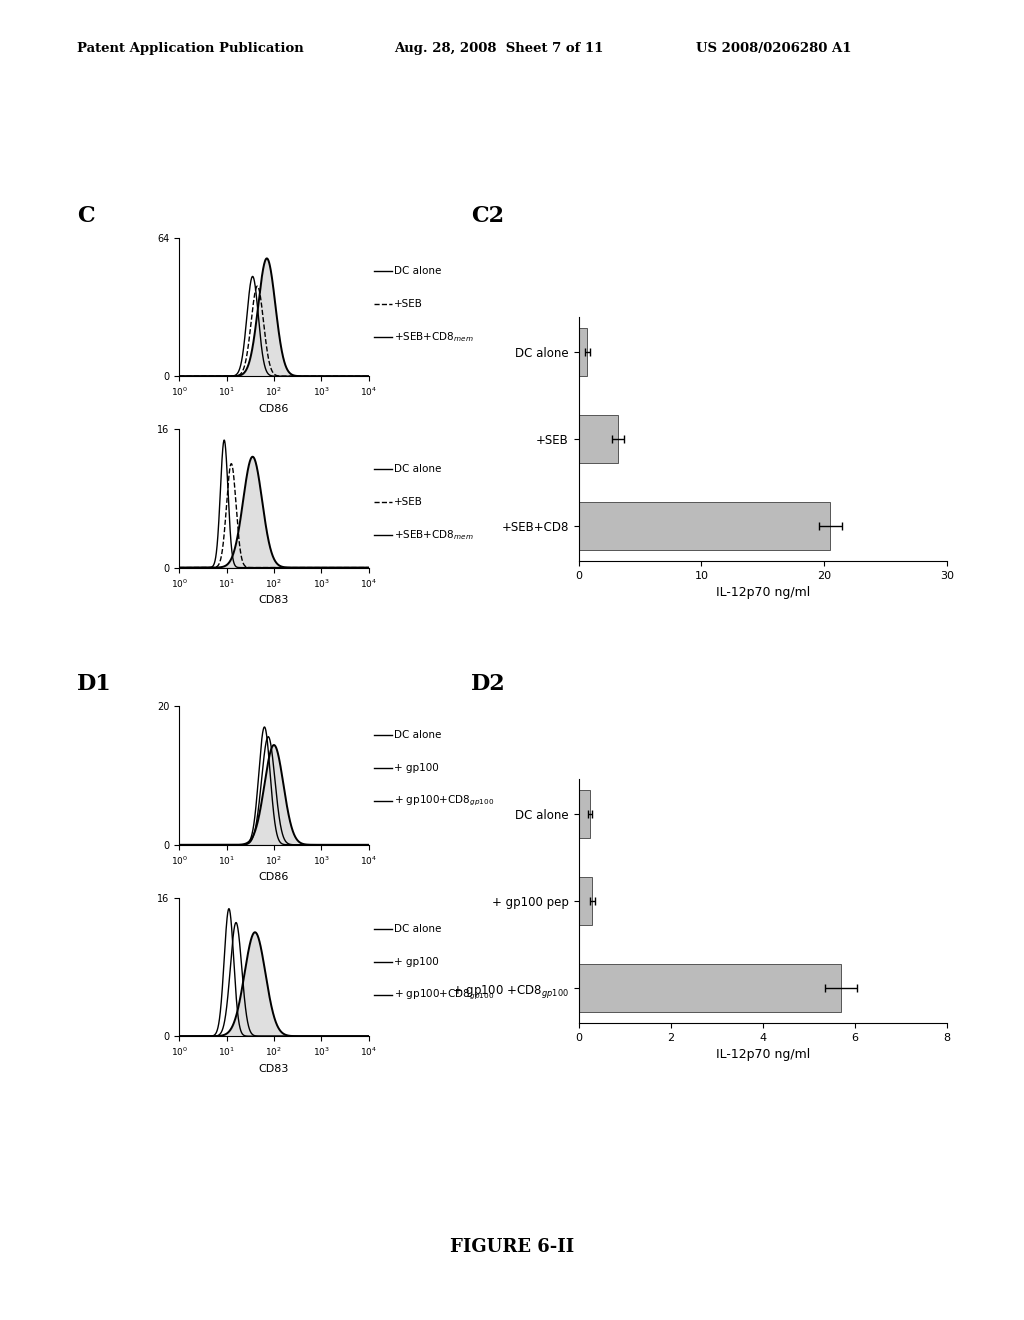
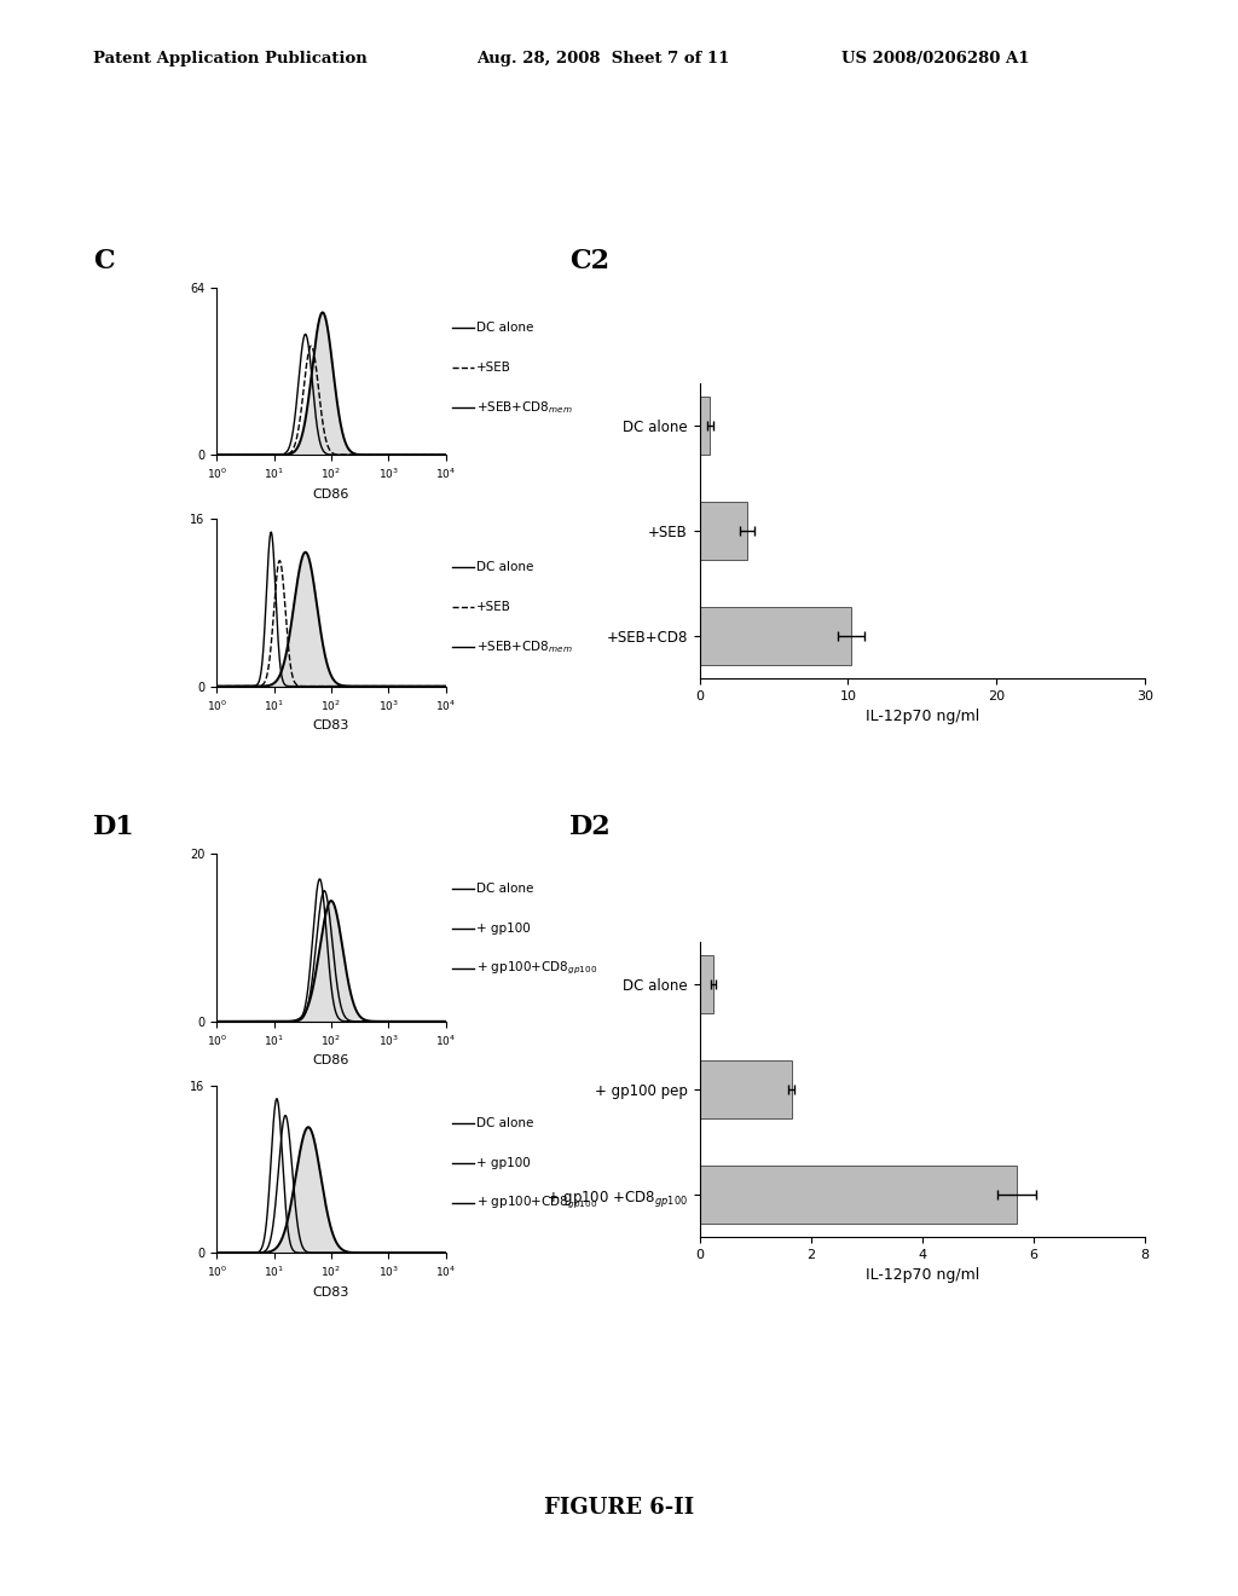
+SEB+CD8: 20.5 -> 10.2
+ gp100 pep: 0.30 -> 1.65
